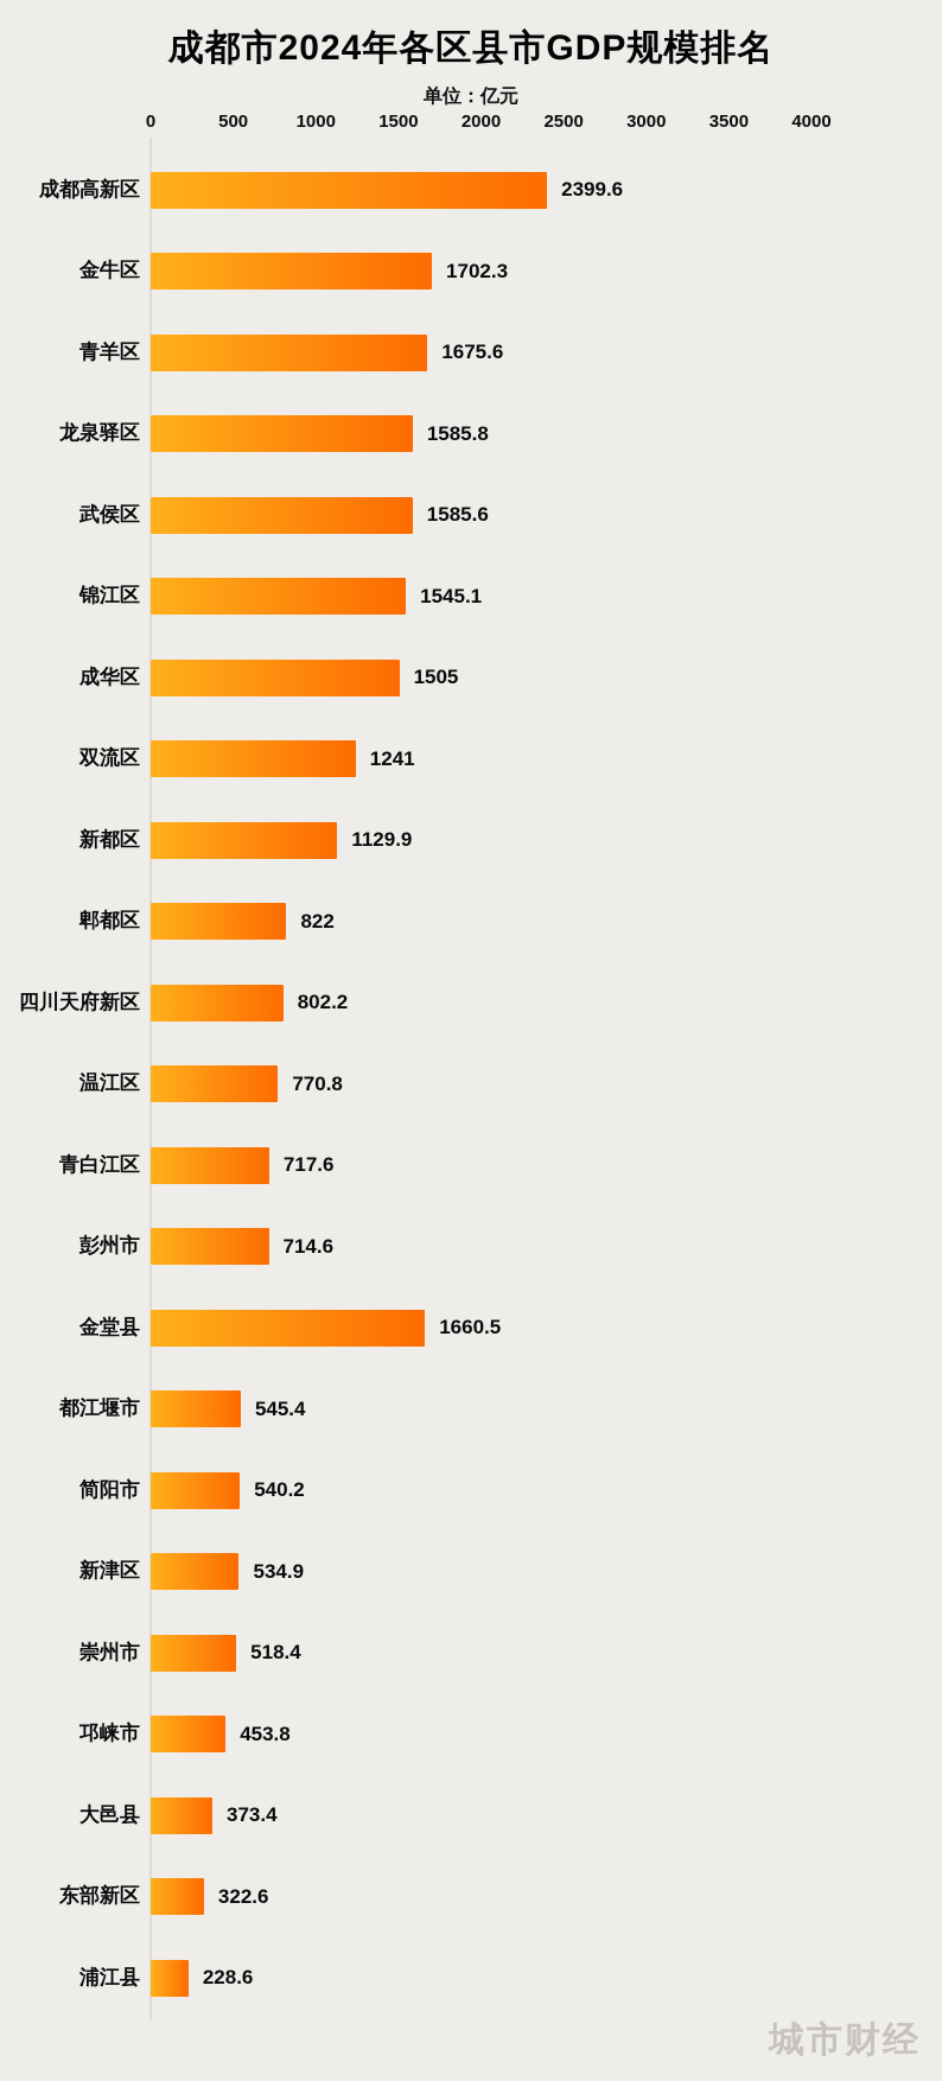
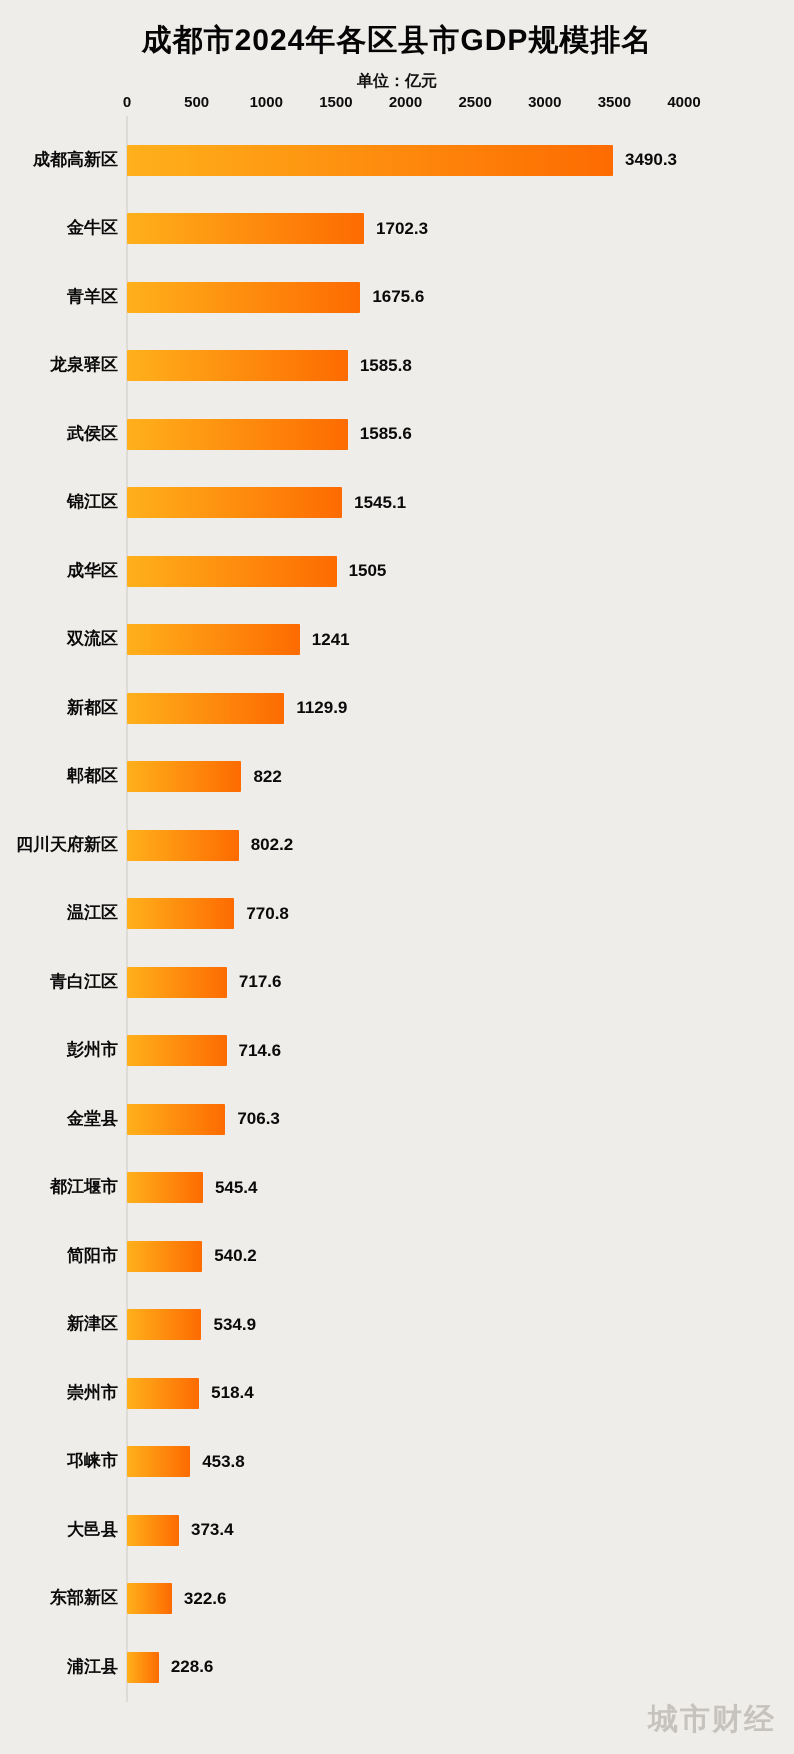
成都高新区: 2399.6 -> 3490.3
金堂县: 1660.5 -> 706.3
